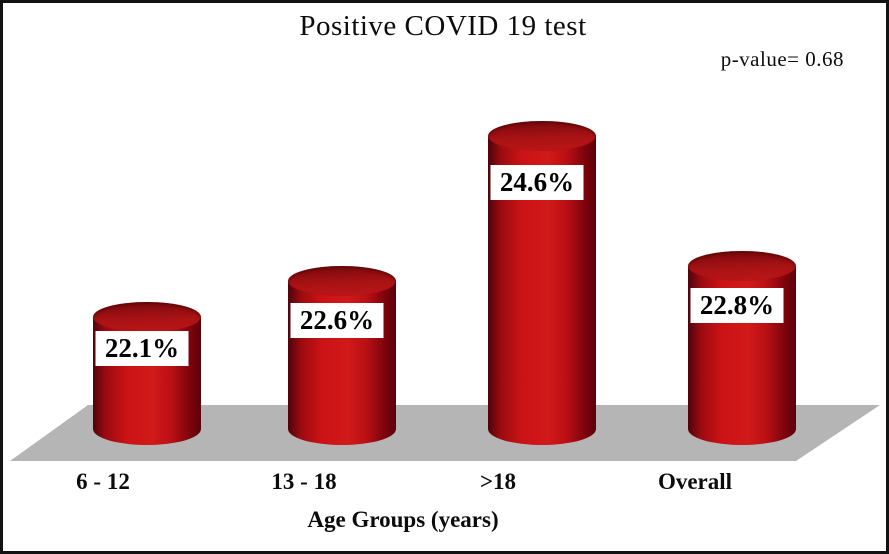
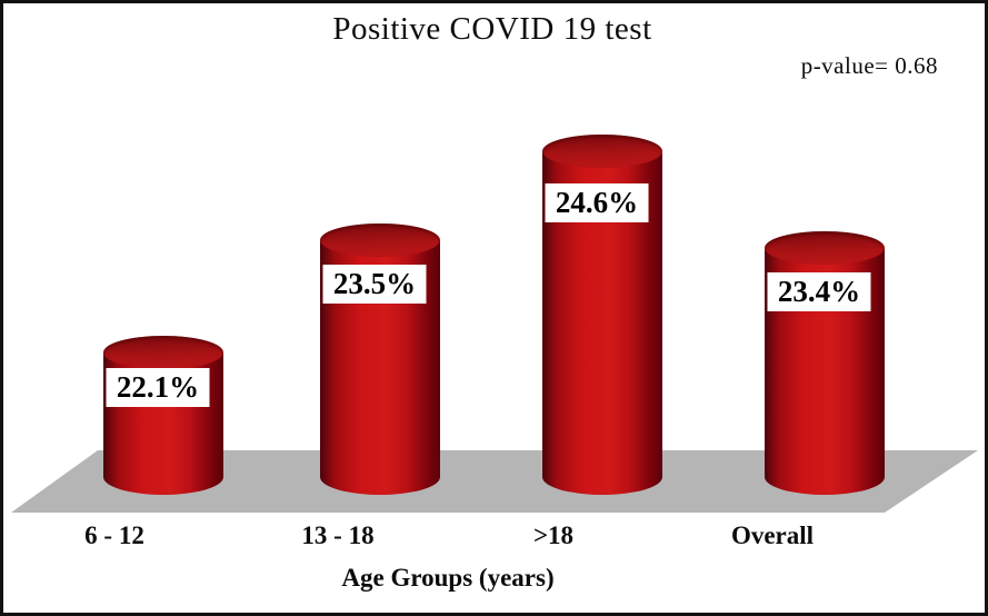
13 - 18: 22.6% -> 23.5%
Overall: 22.8% -> 23.4%
